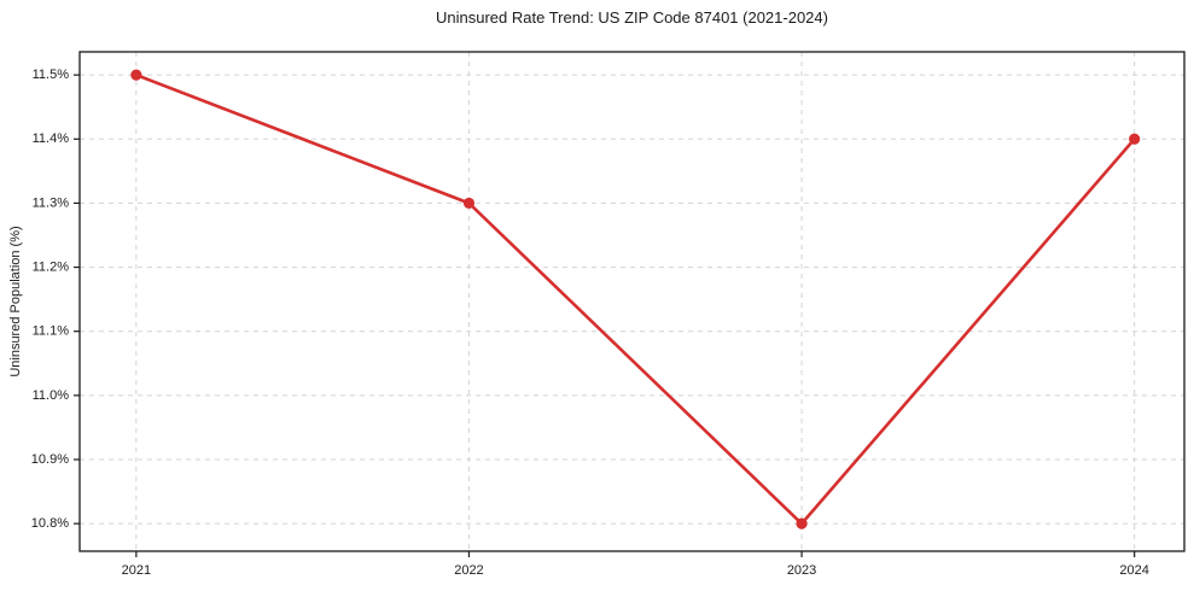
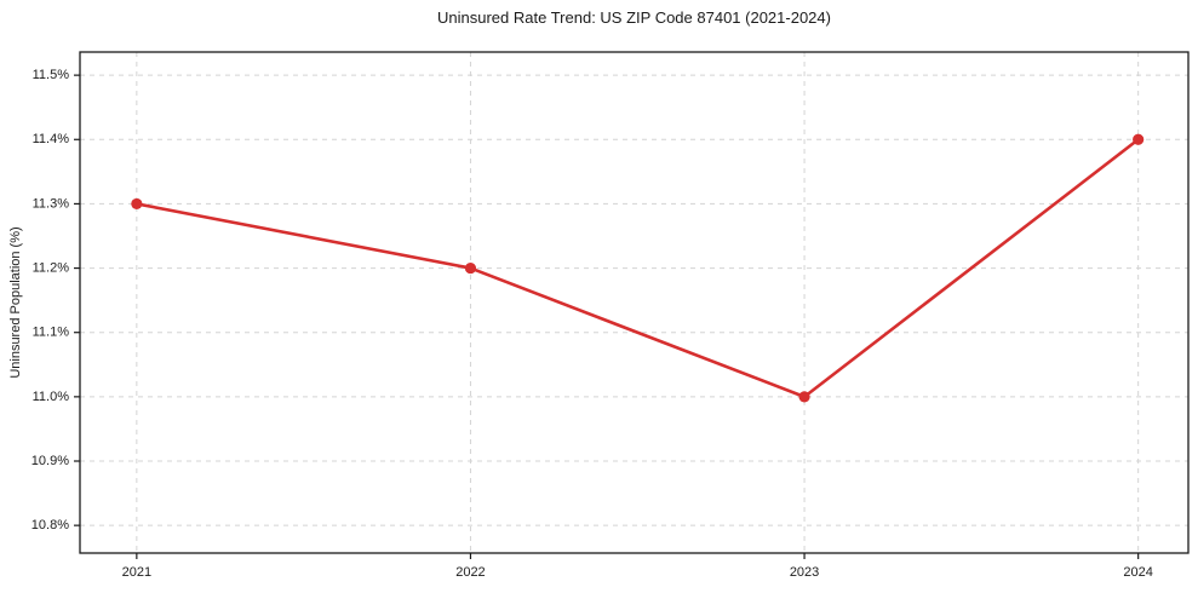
2021: 11.5% -> 11.3%
2022: 11.3% -> 11.2%
2023: 10.8% -> 11.0%
